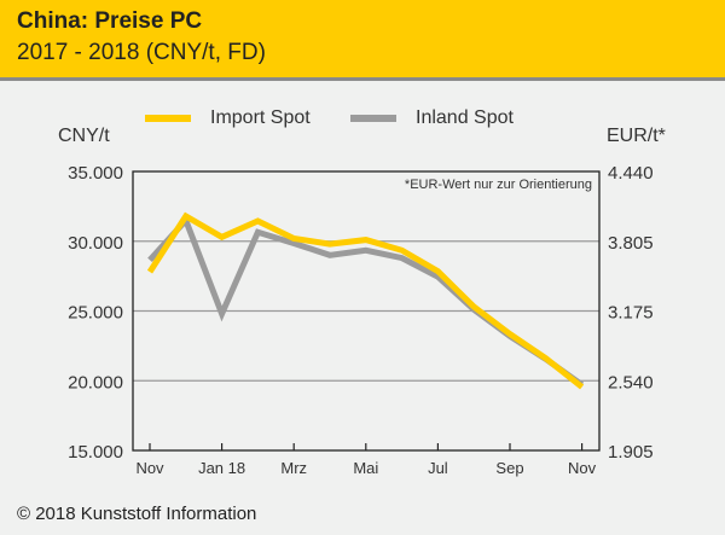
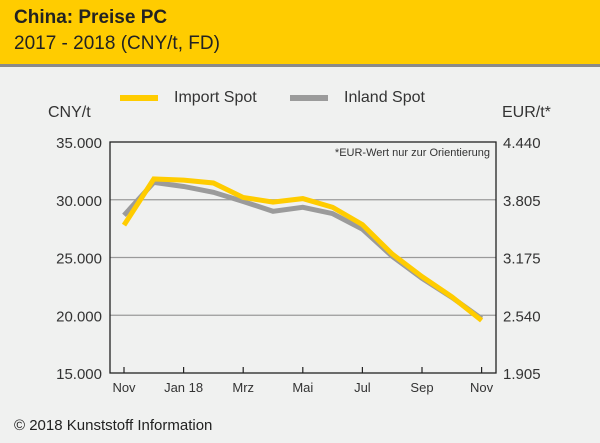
Import Spot/Jan 18: 30300 -> 31700
Inland Spot/Jan 18: 24800 -> 31200
